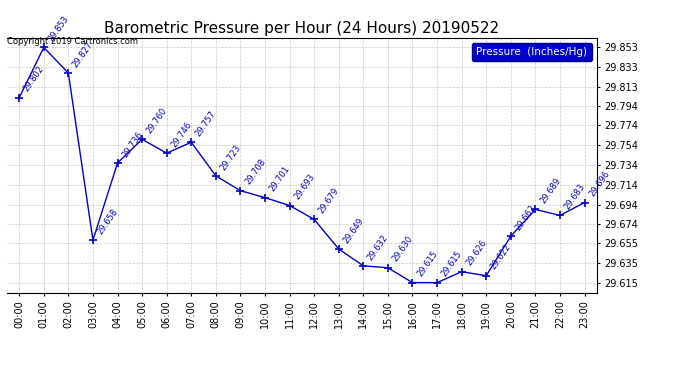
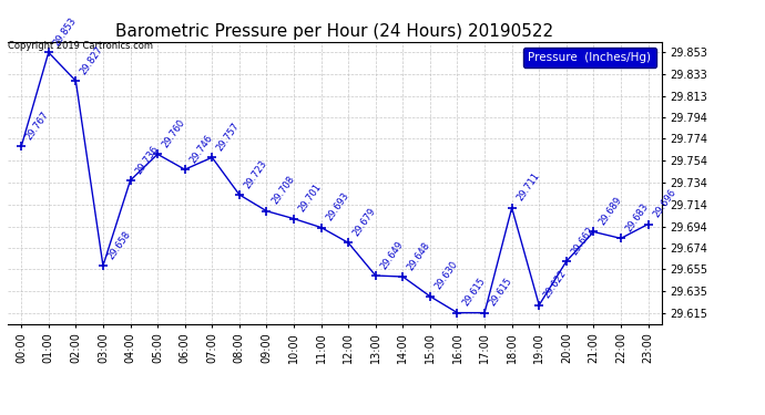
00:00: 29.802 -> 29.767
14:00: 29.632 -> 29.648
18:00: 29.626 -> 29.711
